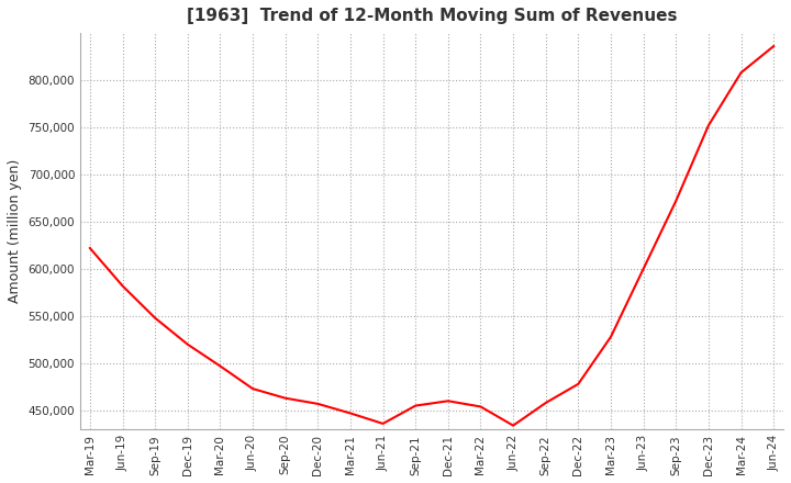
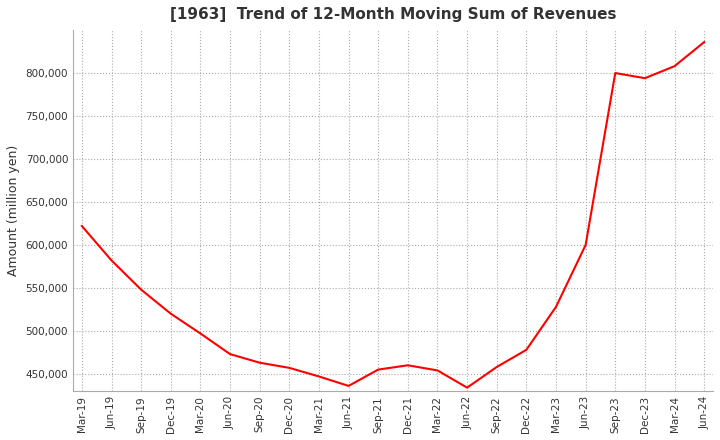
Sep-23: 672,000 -> 800,000
Dec-23: 752,000 -> 794,000
